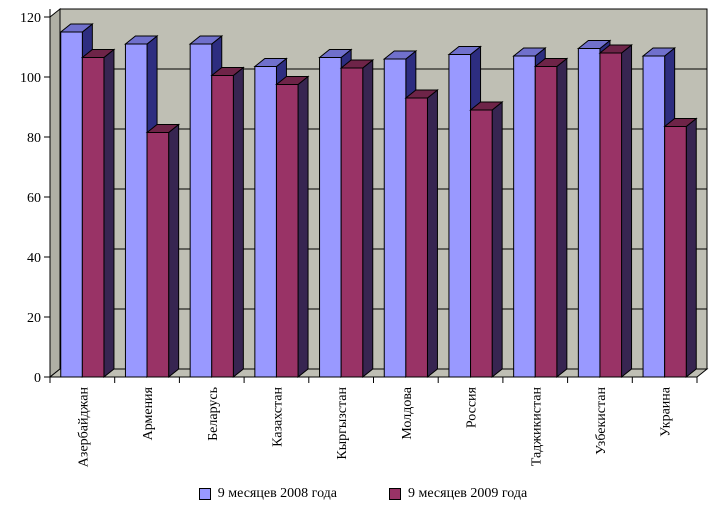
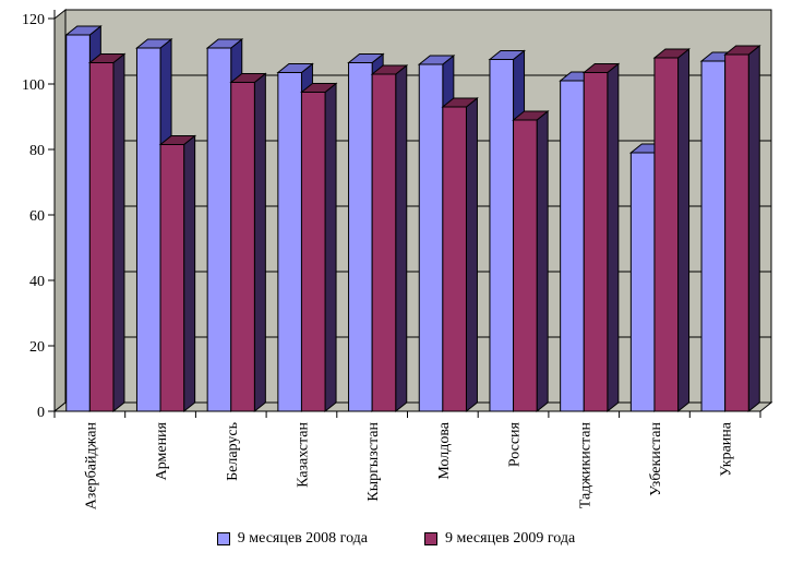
9 месяцев 2008 года/Таджикистан: 107 -> 101
9 месяцев 2008 года/Узбекистан: 110 -> 79
9 месяцев 2009 года/Украина: 84 -> 109
